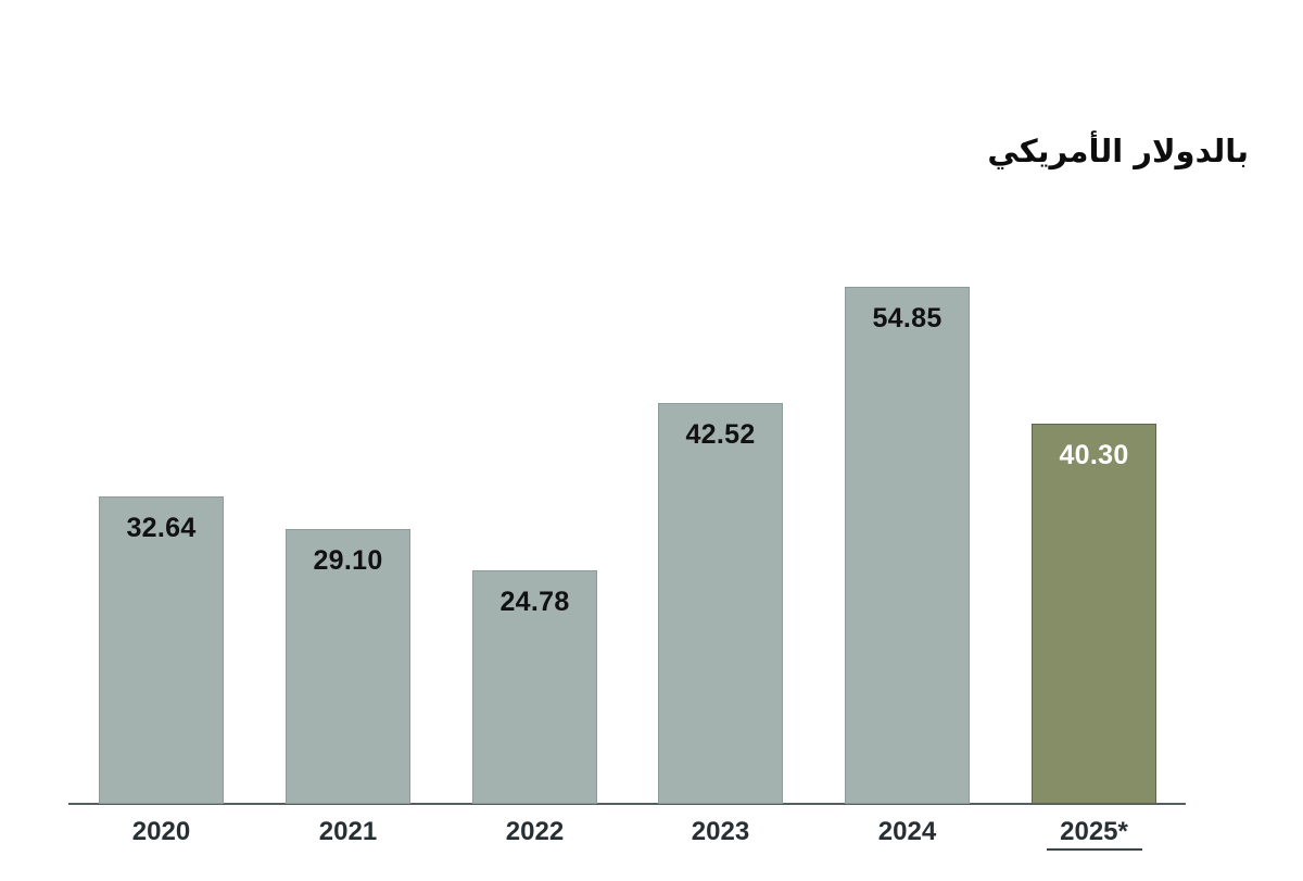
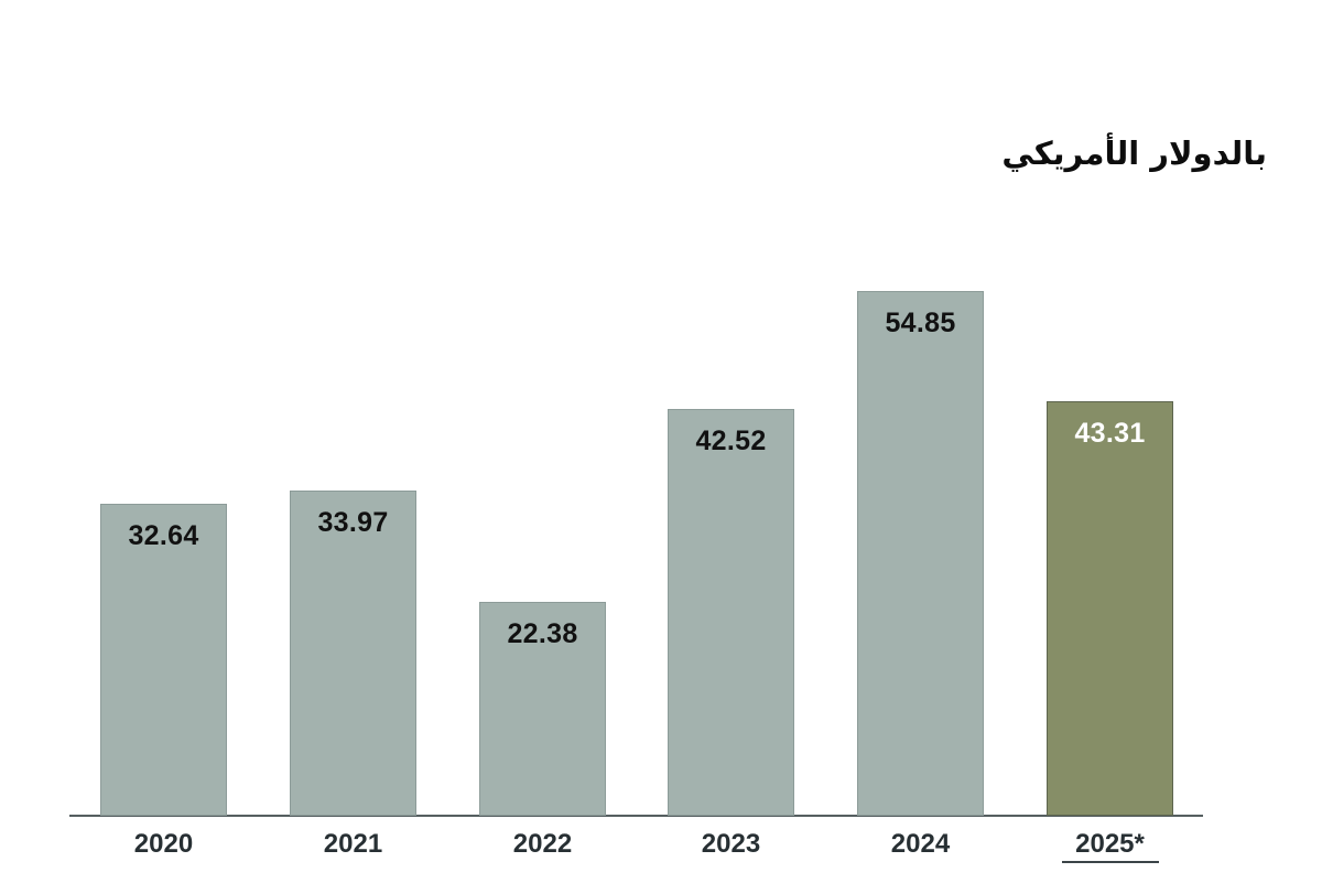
2021: 29.10 -> 33.97
2022: 24.78 -> 22.38
2025*: 40.30 -> 43.31
